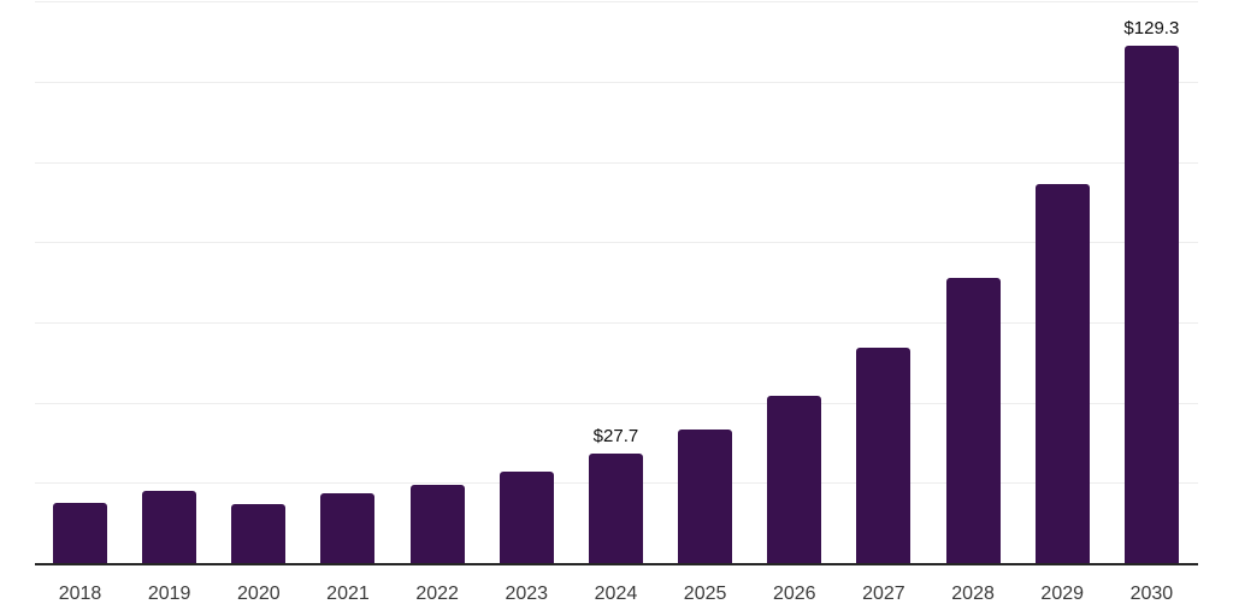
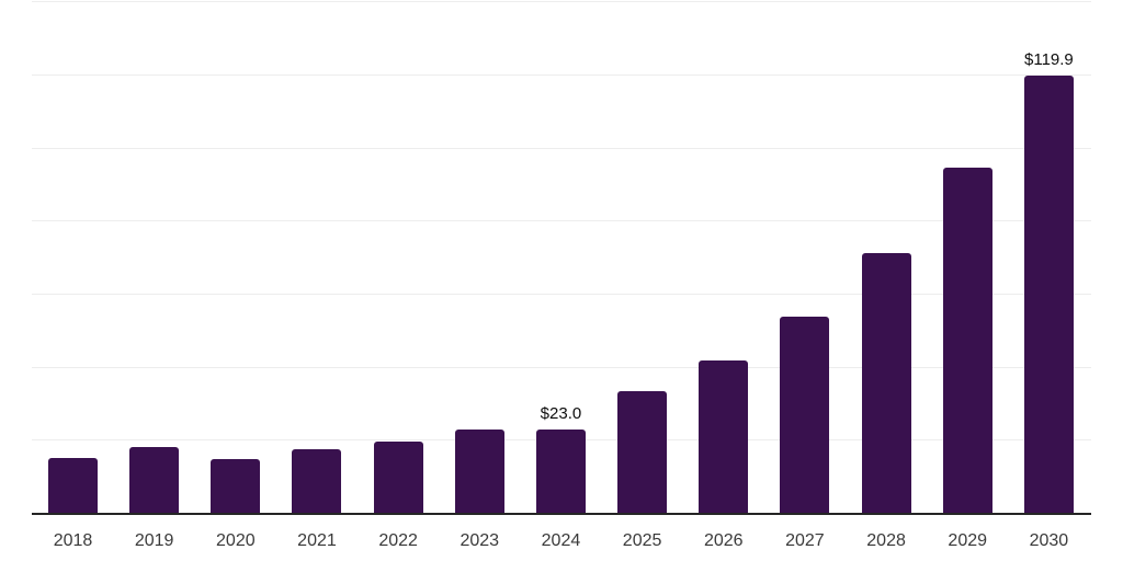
2024: $27.7 -> $23.0
2030: $129.3 -> $119.9
